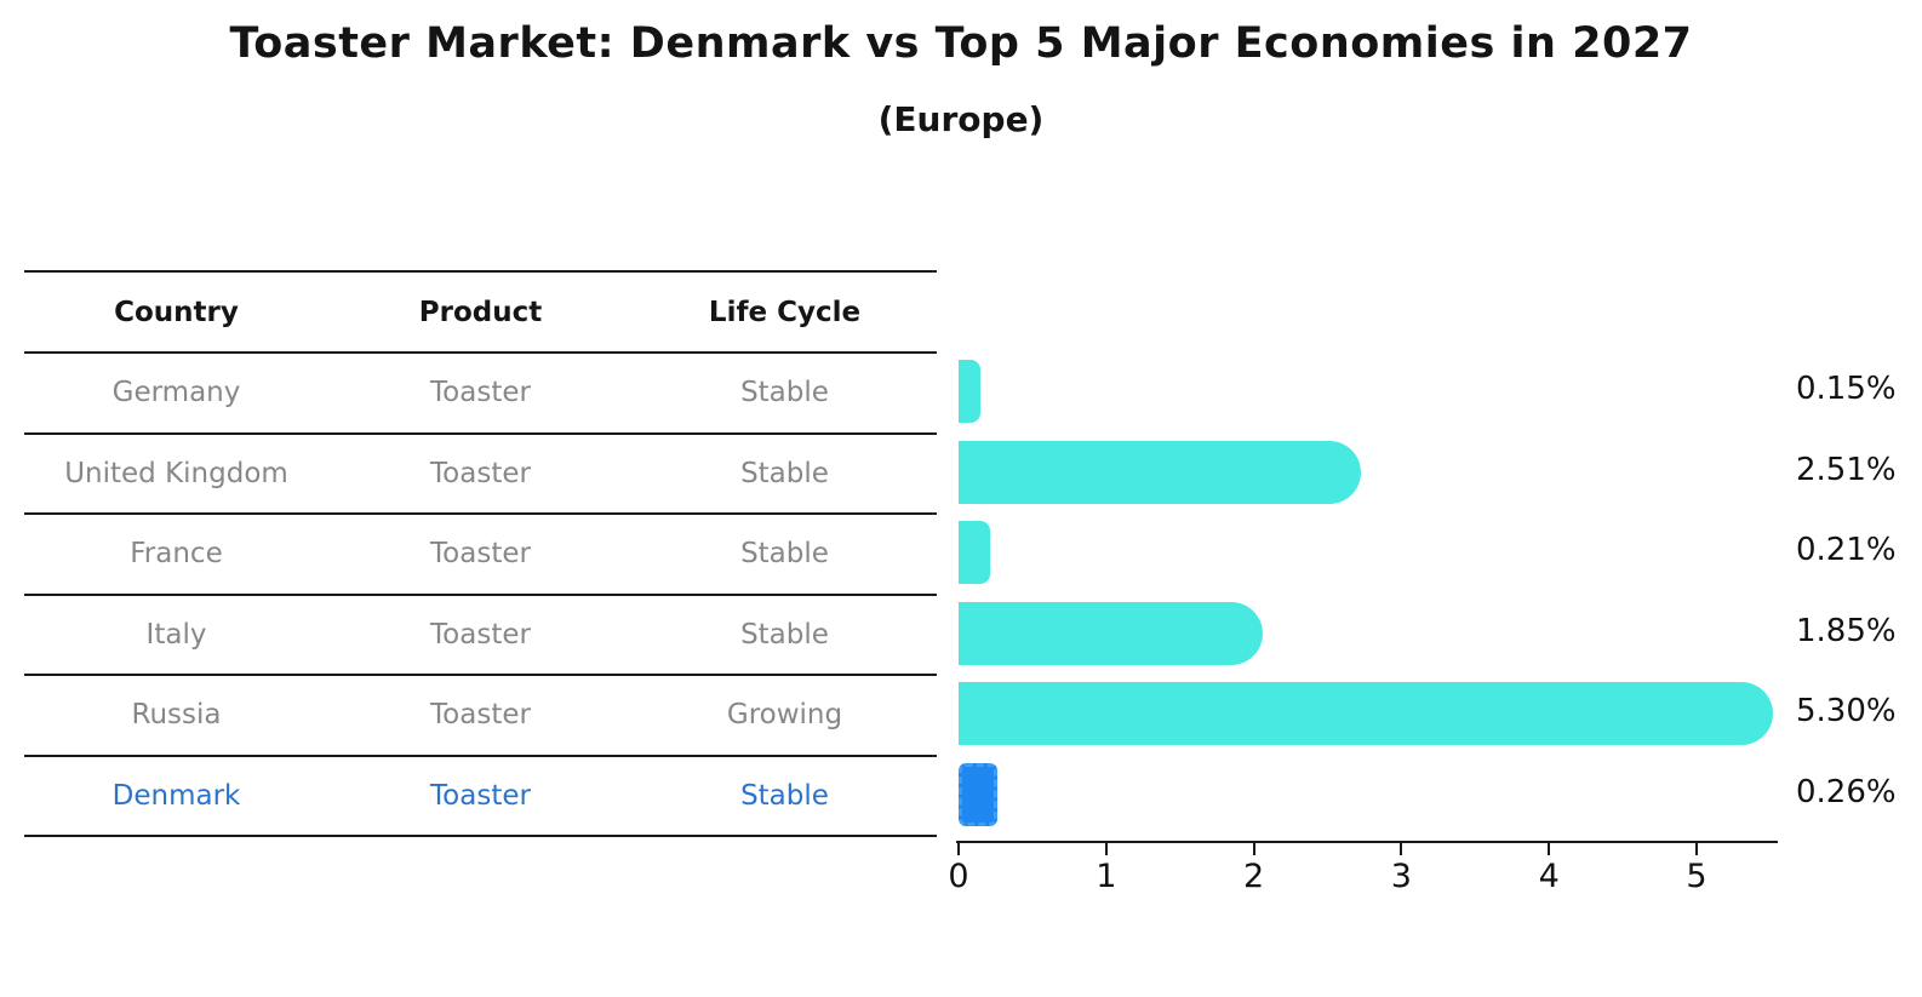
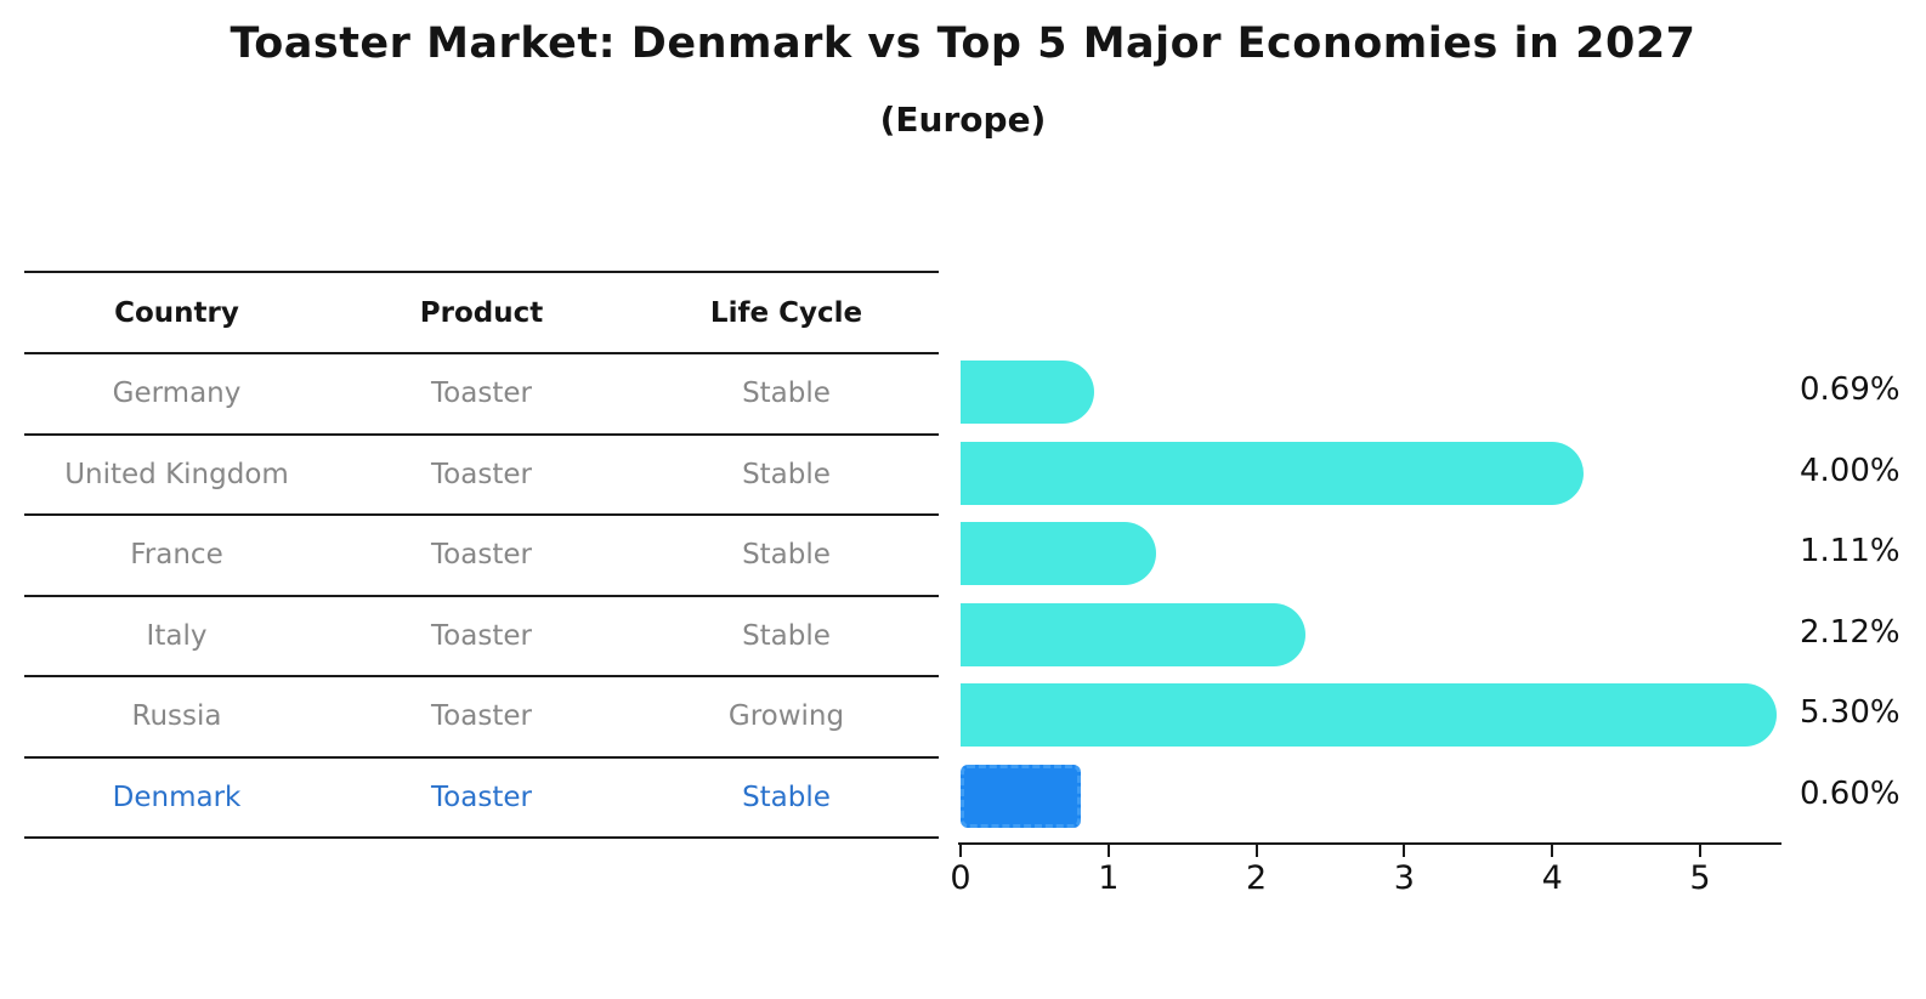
Germany: 0.15% -> 0.69%
United Kingdom: 2.51% -> 4.00%
France: 0.21% -> 1.11%
Italy: 1.85% -> 2.12%
Denmark: 0.26% -> 0.60%
